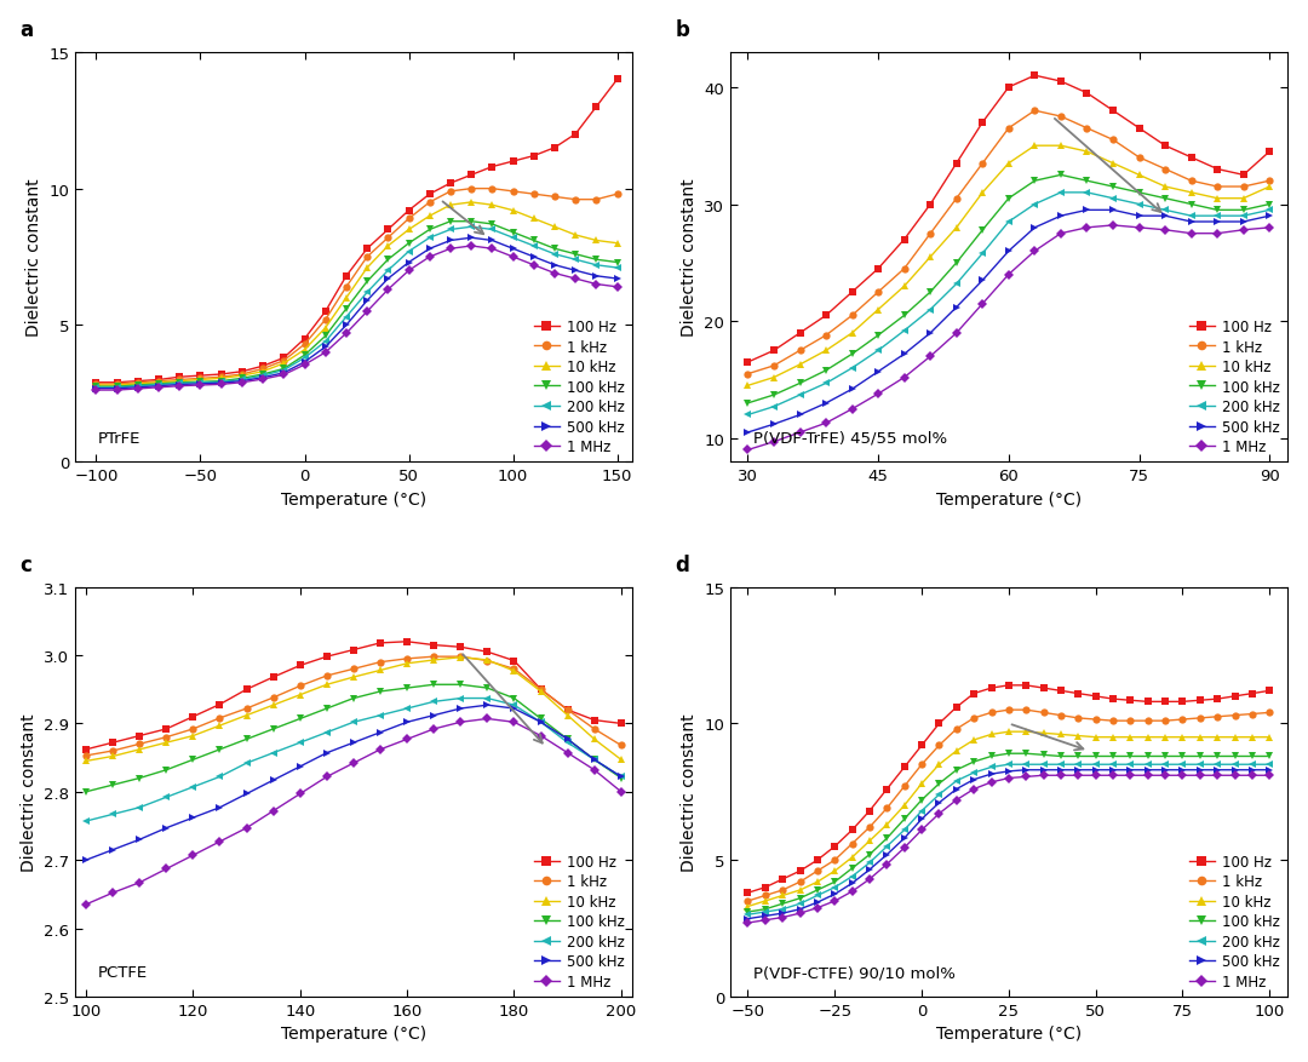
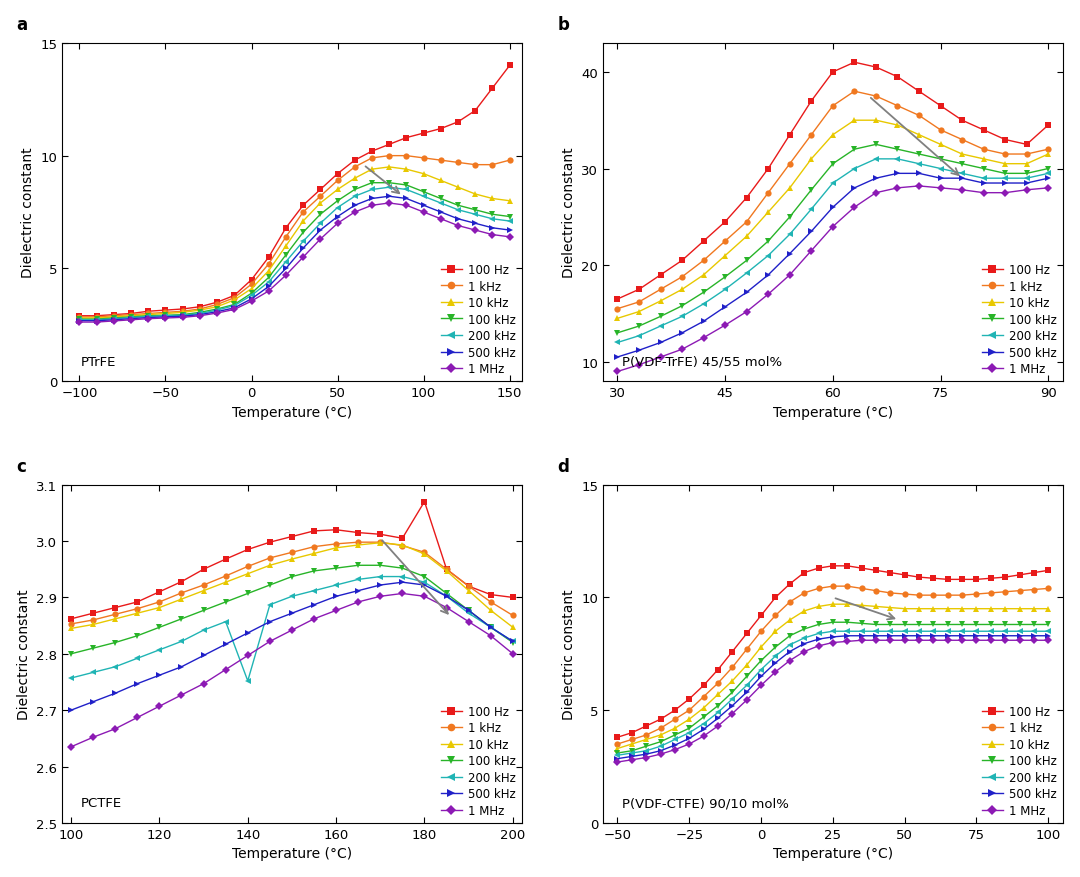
200 kHz/140: 2.872 -> 2.752
100 Hz/180: 2.992 -> 3.070
